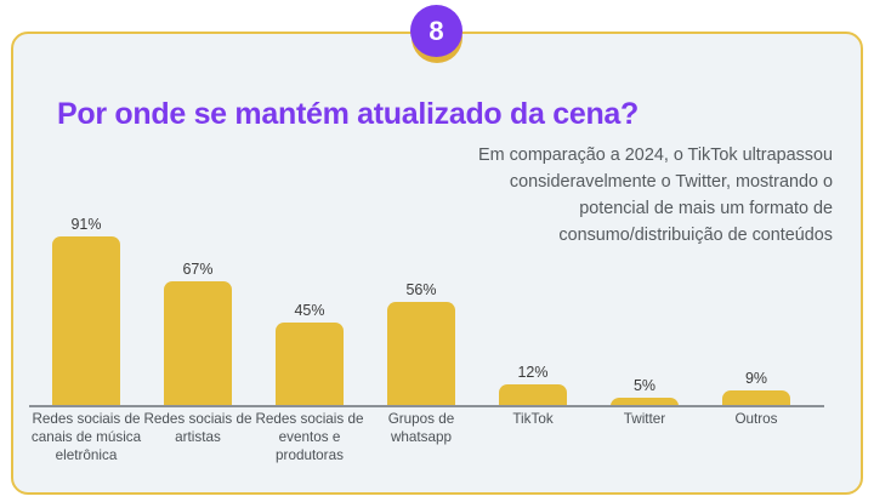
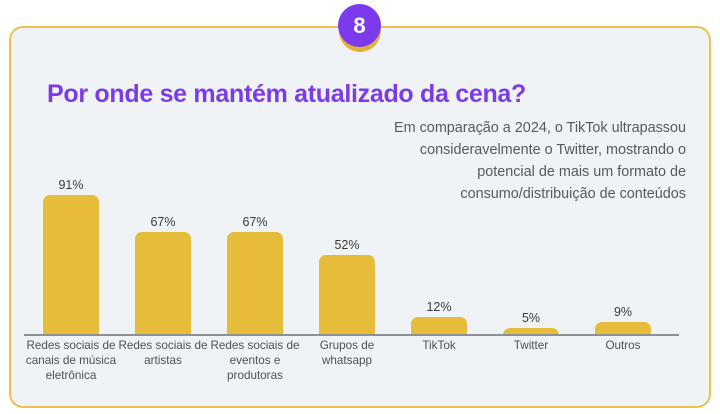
Redes sociais de eventos e produtoras: 45% -> 67%
Grupos de whatsapp: 56% -> 52%
